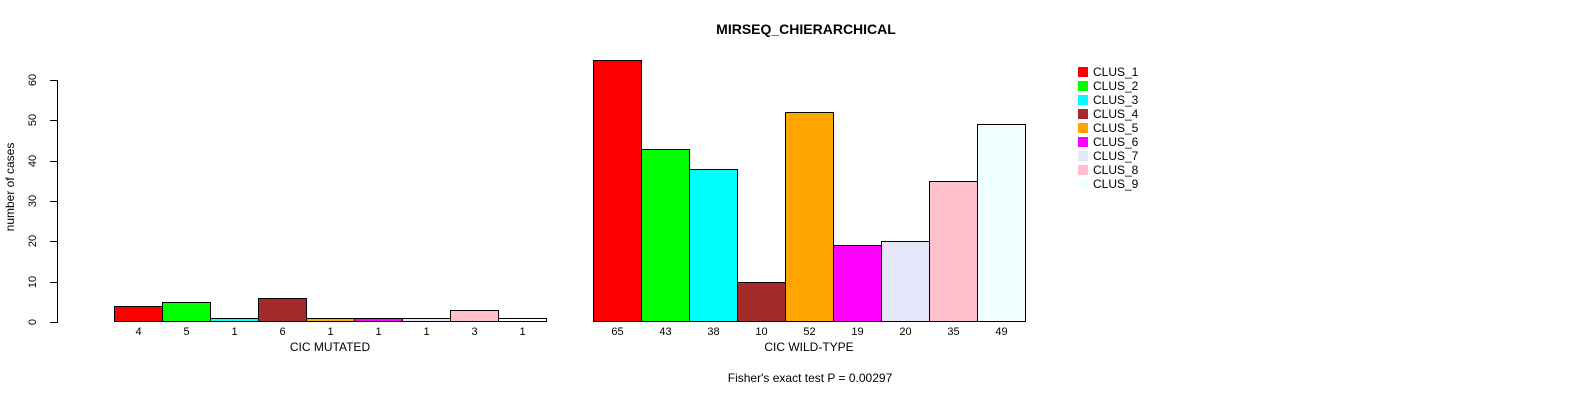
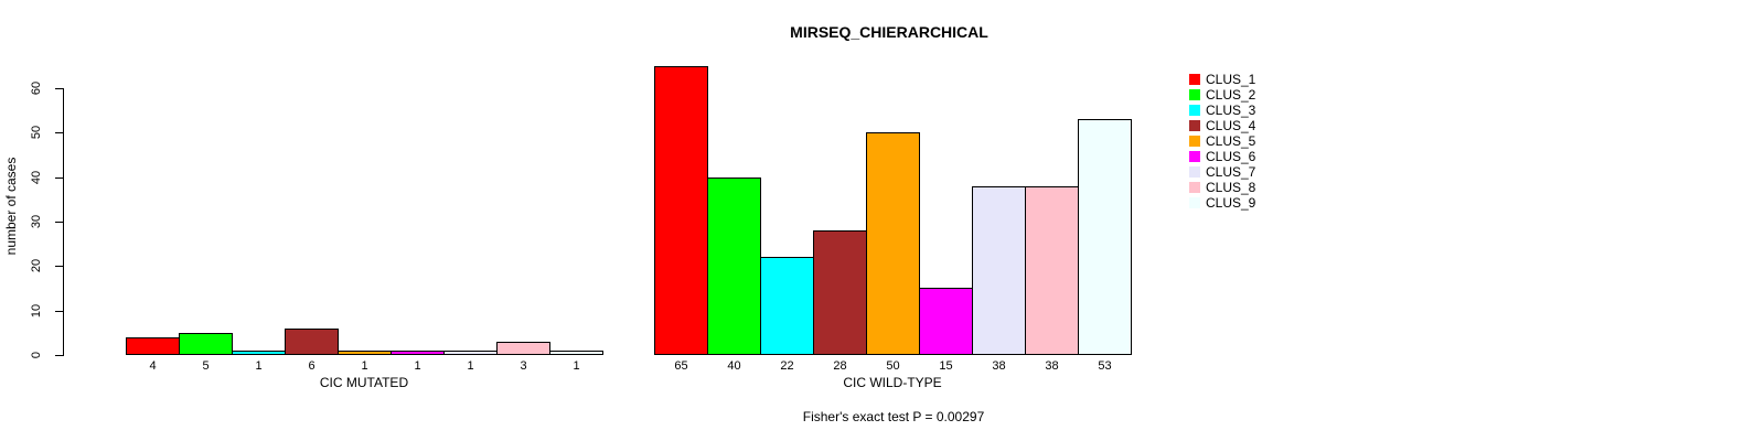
CLUS_2/CIC WILD-TYPE: 43 -> 40
CLUS_3/CIC WILD-TYPE: 38 -> 22
CLUS_4/CIC WILD-TYPE: 10 -> 28
CLUS_5/CIC WILD-TYPE: 52 -> 50
CLUS_6/CIC WILD-TYPE: 19 -> 15
CLUS_7/CIC WILD-TYPE: 20 -> 38
CLUS_8/CIC WILD-TYPE: 35 -> 38
CLUS_9/CIC WILD-TYPE: 49 -> 53
